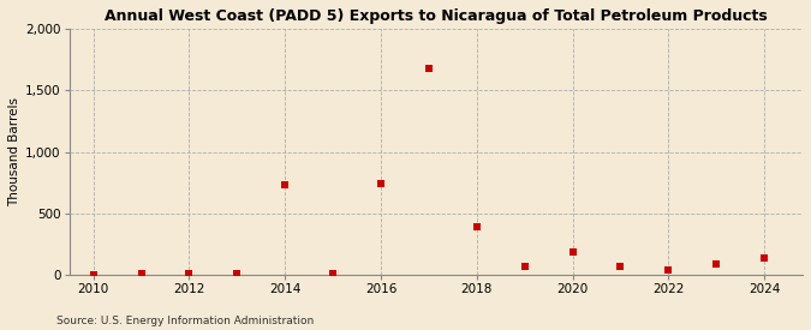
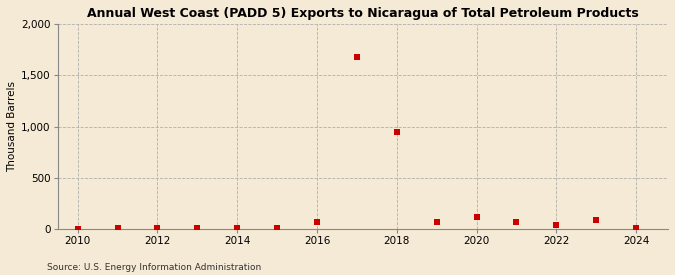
2014: 730 -> 10
2016: 740 -> 70
2018: 390 -> 950
2020: 190 -> 120
2024: 140 -> 10
